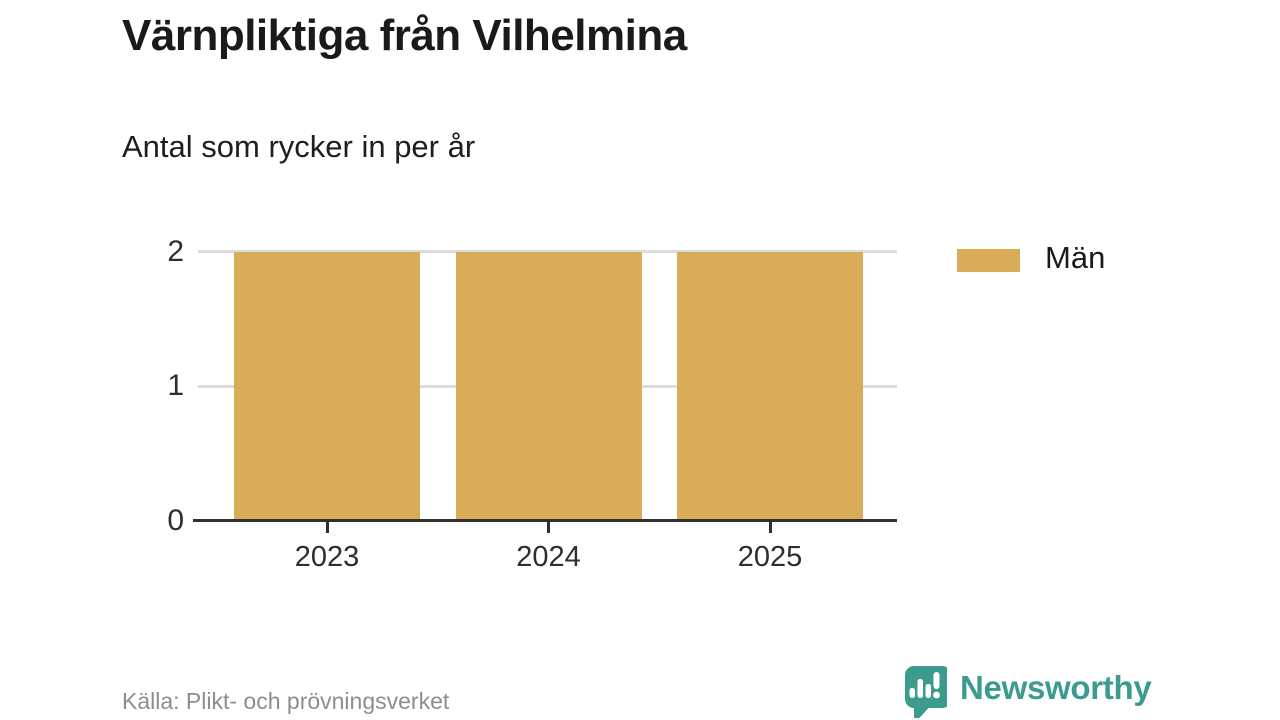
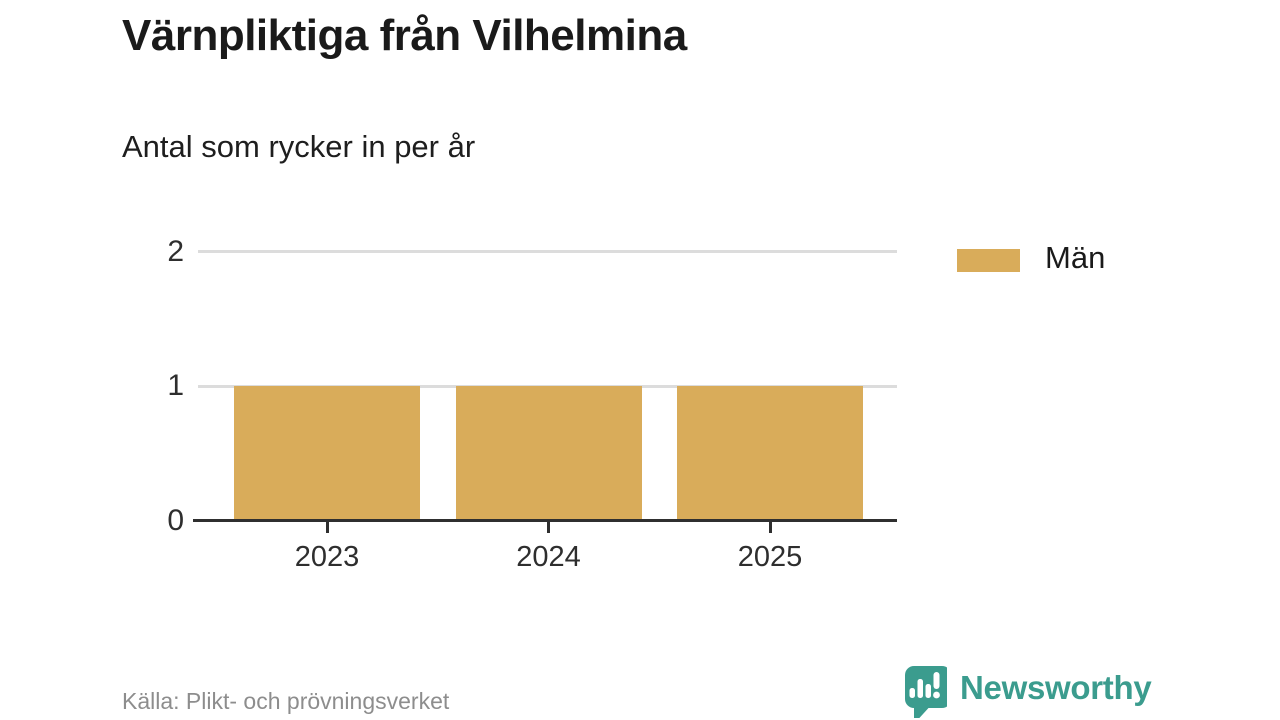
2023: 2 -> 1
2024: 2 -> 1
2025: 2 -> 1
